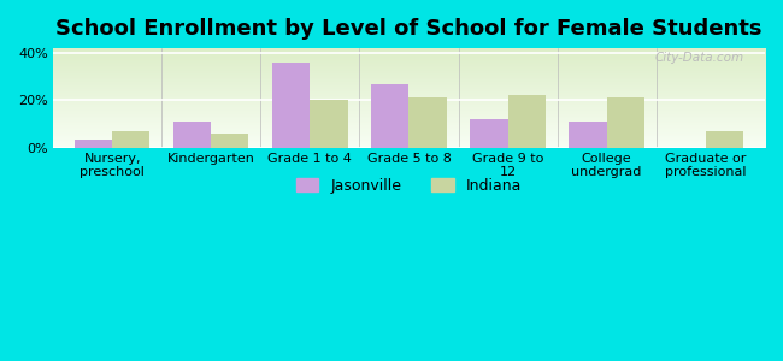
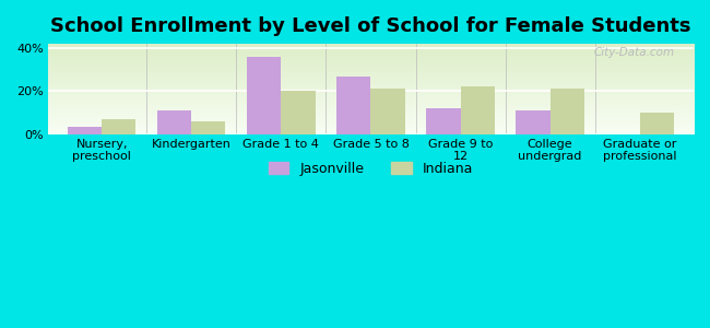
Indiana/Graduate or professional: 7% -> 10%
